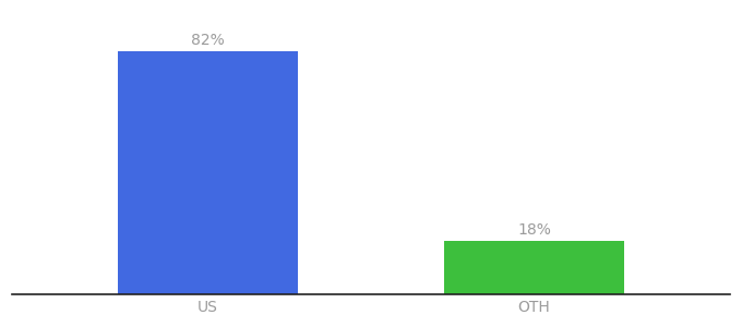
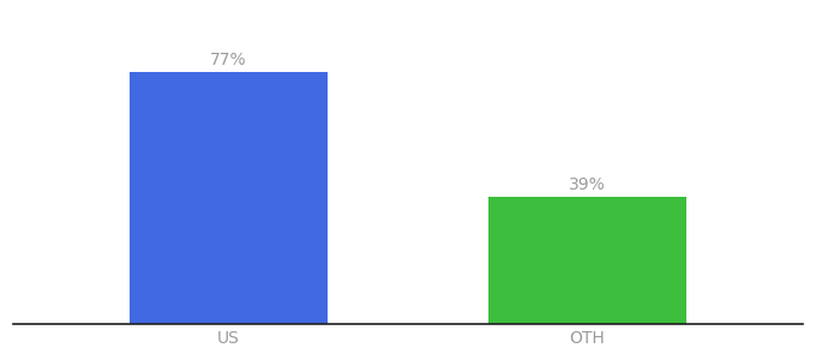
US: 82% -> 77%
OTH: 18% -> 39%
